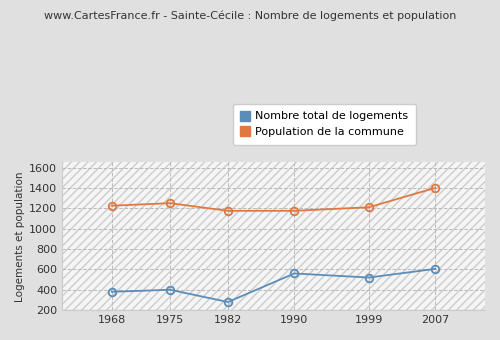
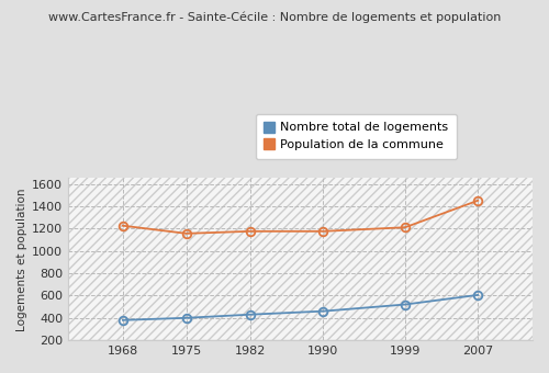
Population de la commune/1975: 1250 -> 1160
Nombre total de logements/1982: 280 -> 430
Nombre total de logements/1990: 560 -> 460
Population de la commune/2007: 1400 -> 1450
